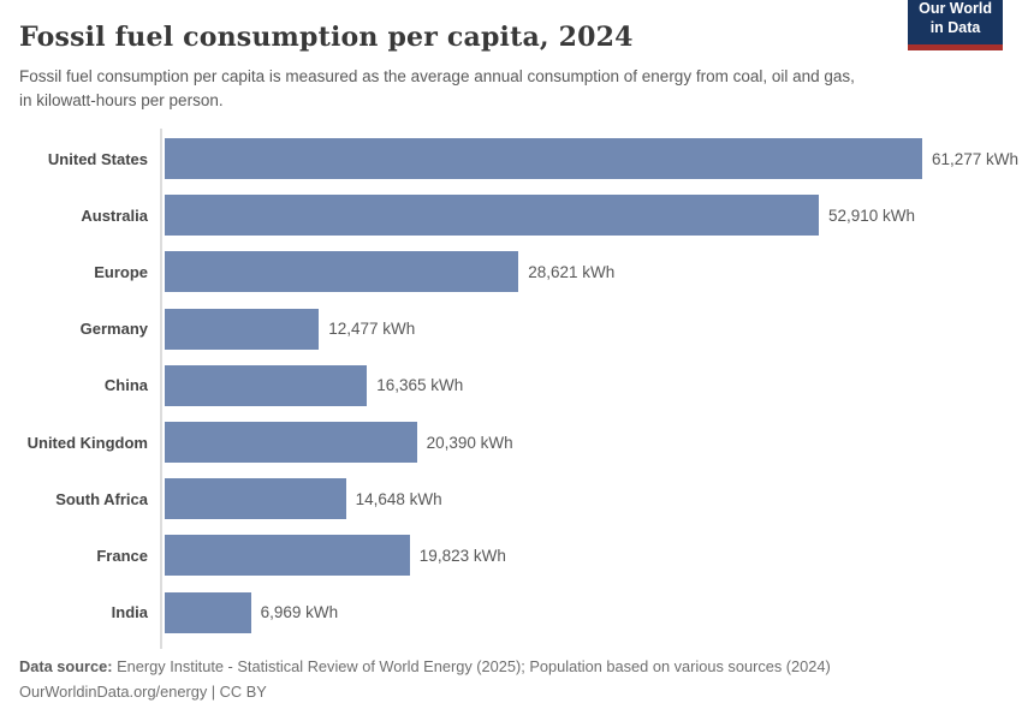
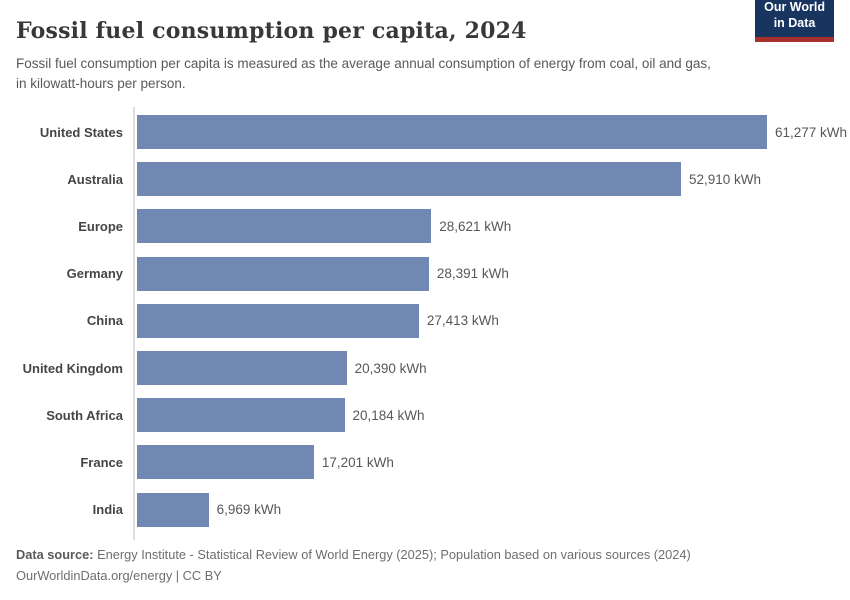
Germany: 12,477 -> 28,391
China: 16,365 -> 27,413
South Africa: 14,648 -> 20,184
France: 19,823 -> 17,201
